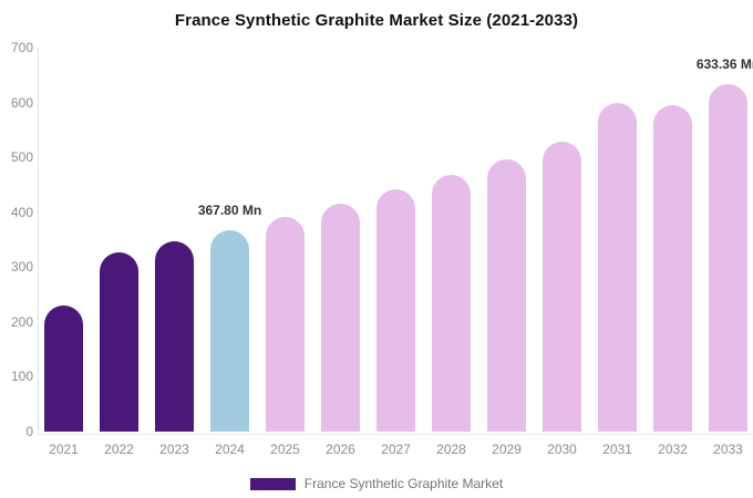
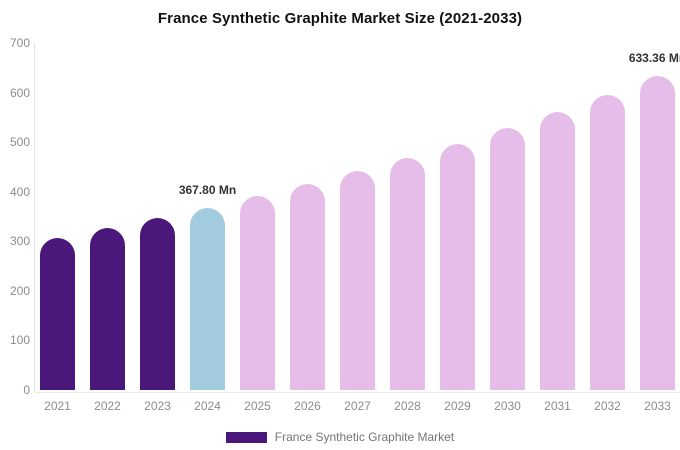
2021: 230 -> 310
2031: 600 -> 560
